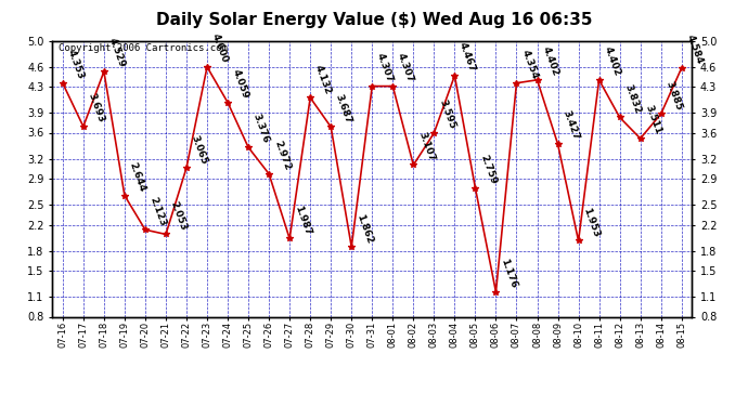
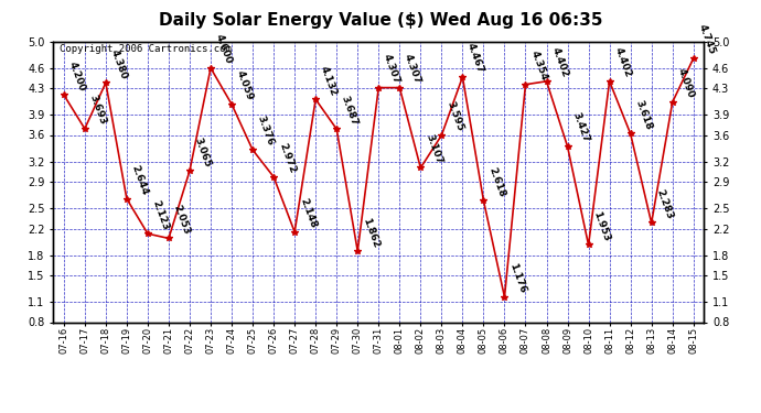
07-16: 4.353 -> 4.200
07-18: 4.53 -> 4.38
07-27: 1.987 -> 2.148
08-05: 2.759 -> 2.618
08-12: 3.832 -> 3.618
08-13: 3.511 -> 2.283
08-14: 3.885 -> 4.090
08-15: 4.584 -> 4.745
